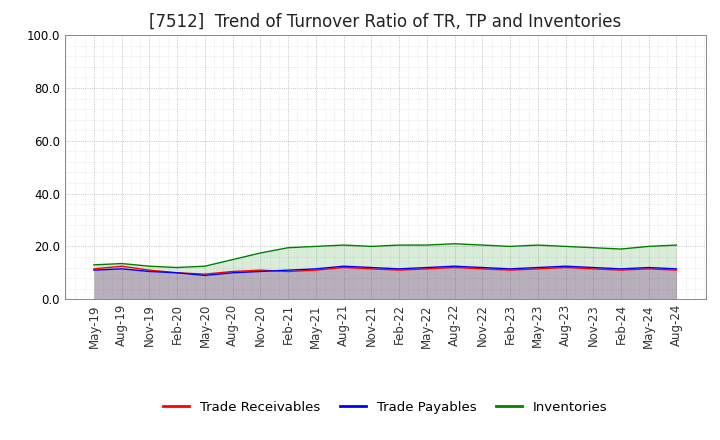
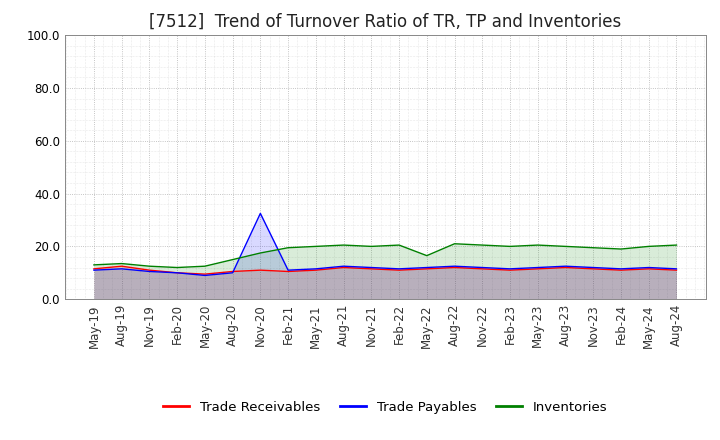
Trade Payables/Nov-20: 10.5 -> 32.5
Inventories/May-22: 20.5 -> 16.5
